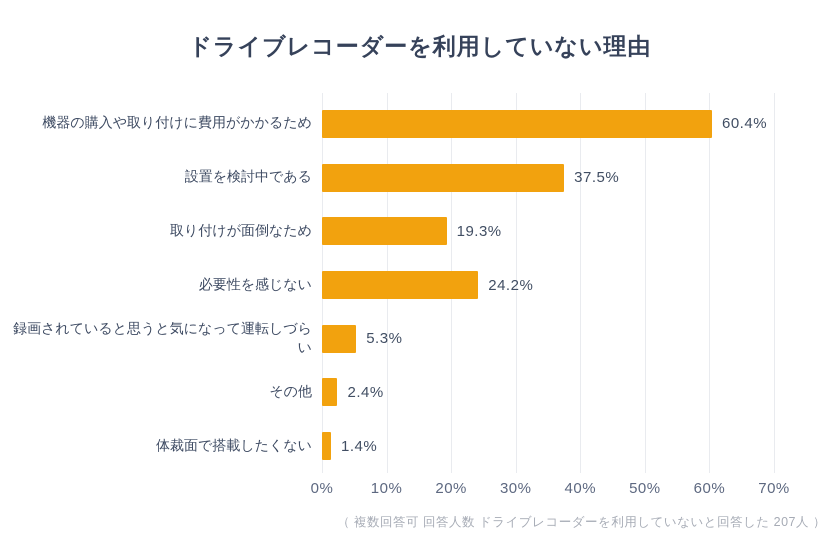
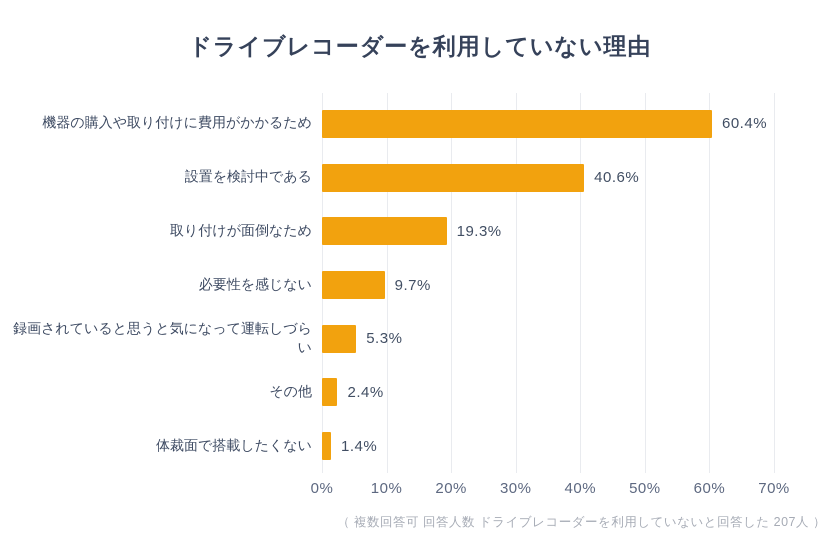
設置を検討中である: 37.5% -> 40.6%
必要性を感じない: 24.2% -> 9.7%
